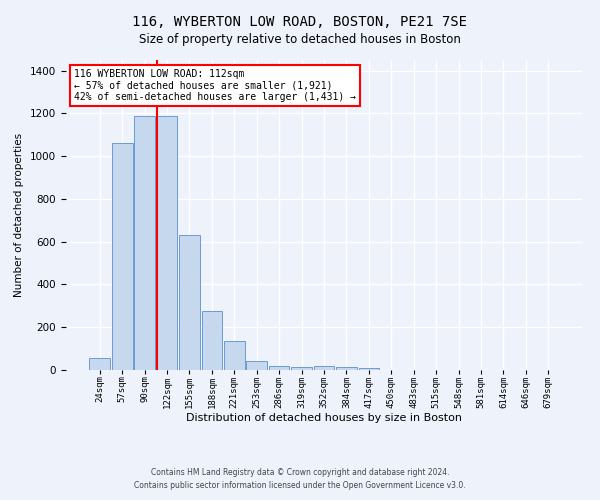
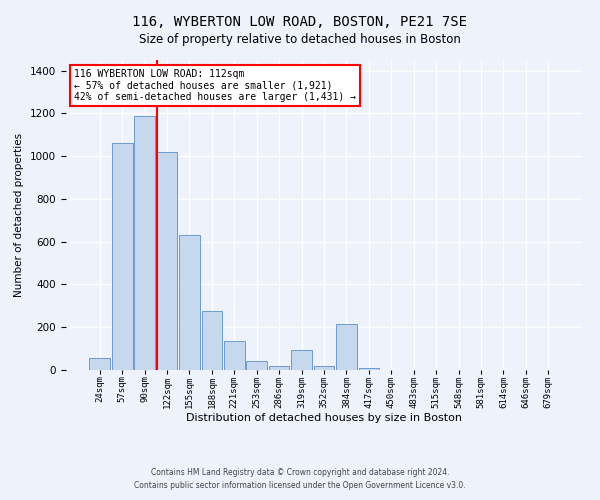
122sqm: 1190 -> 1020
319sqm: 15 -> 95
384sqm: 15 -> 215
